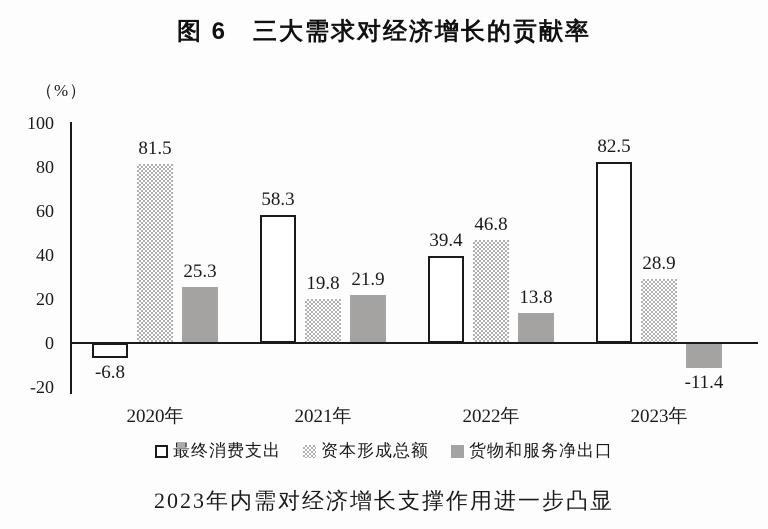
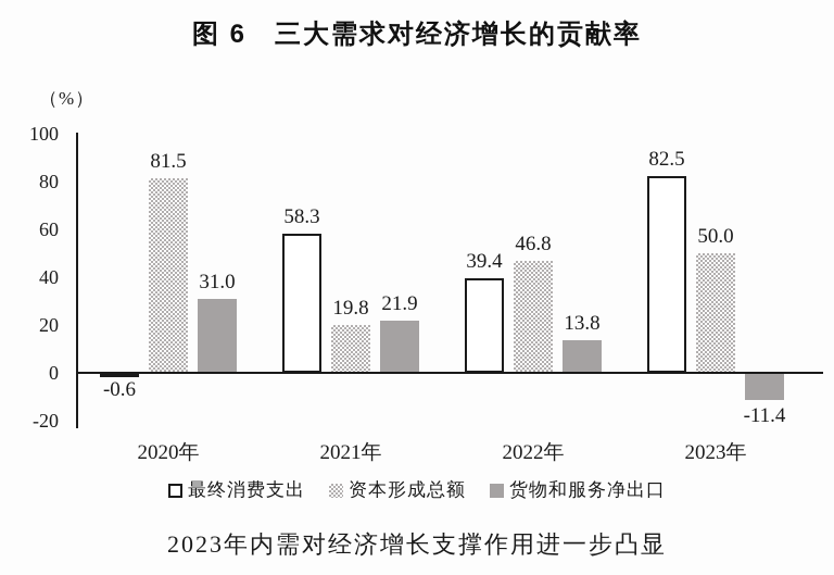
最终消费支出/2020年: -6.8 -> -0.6
货物和服务净出口/2020年: 25.3 -> 31.0
资本形成总额/2023年: 28.9 -> 50.0
